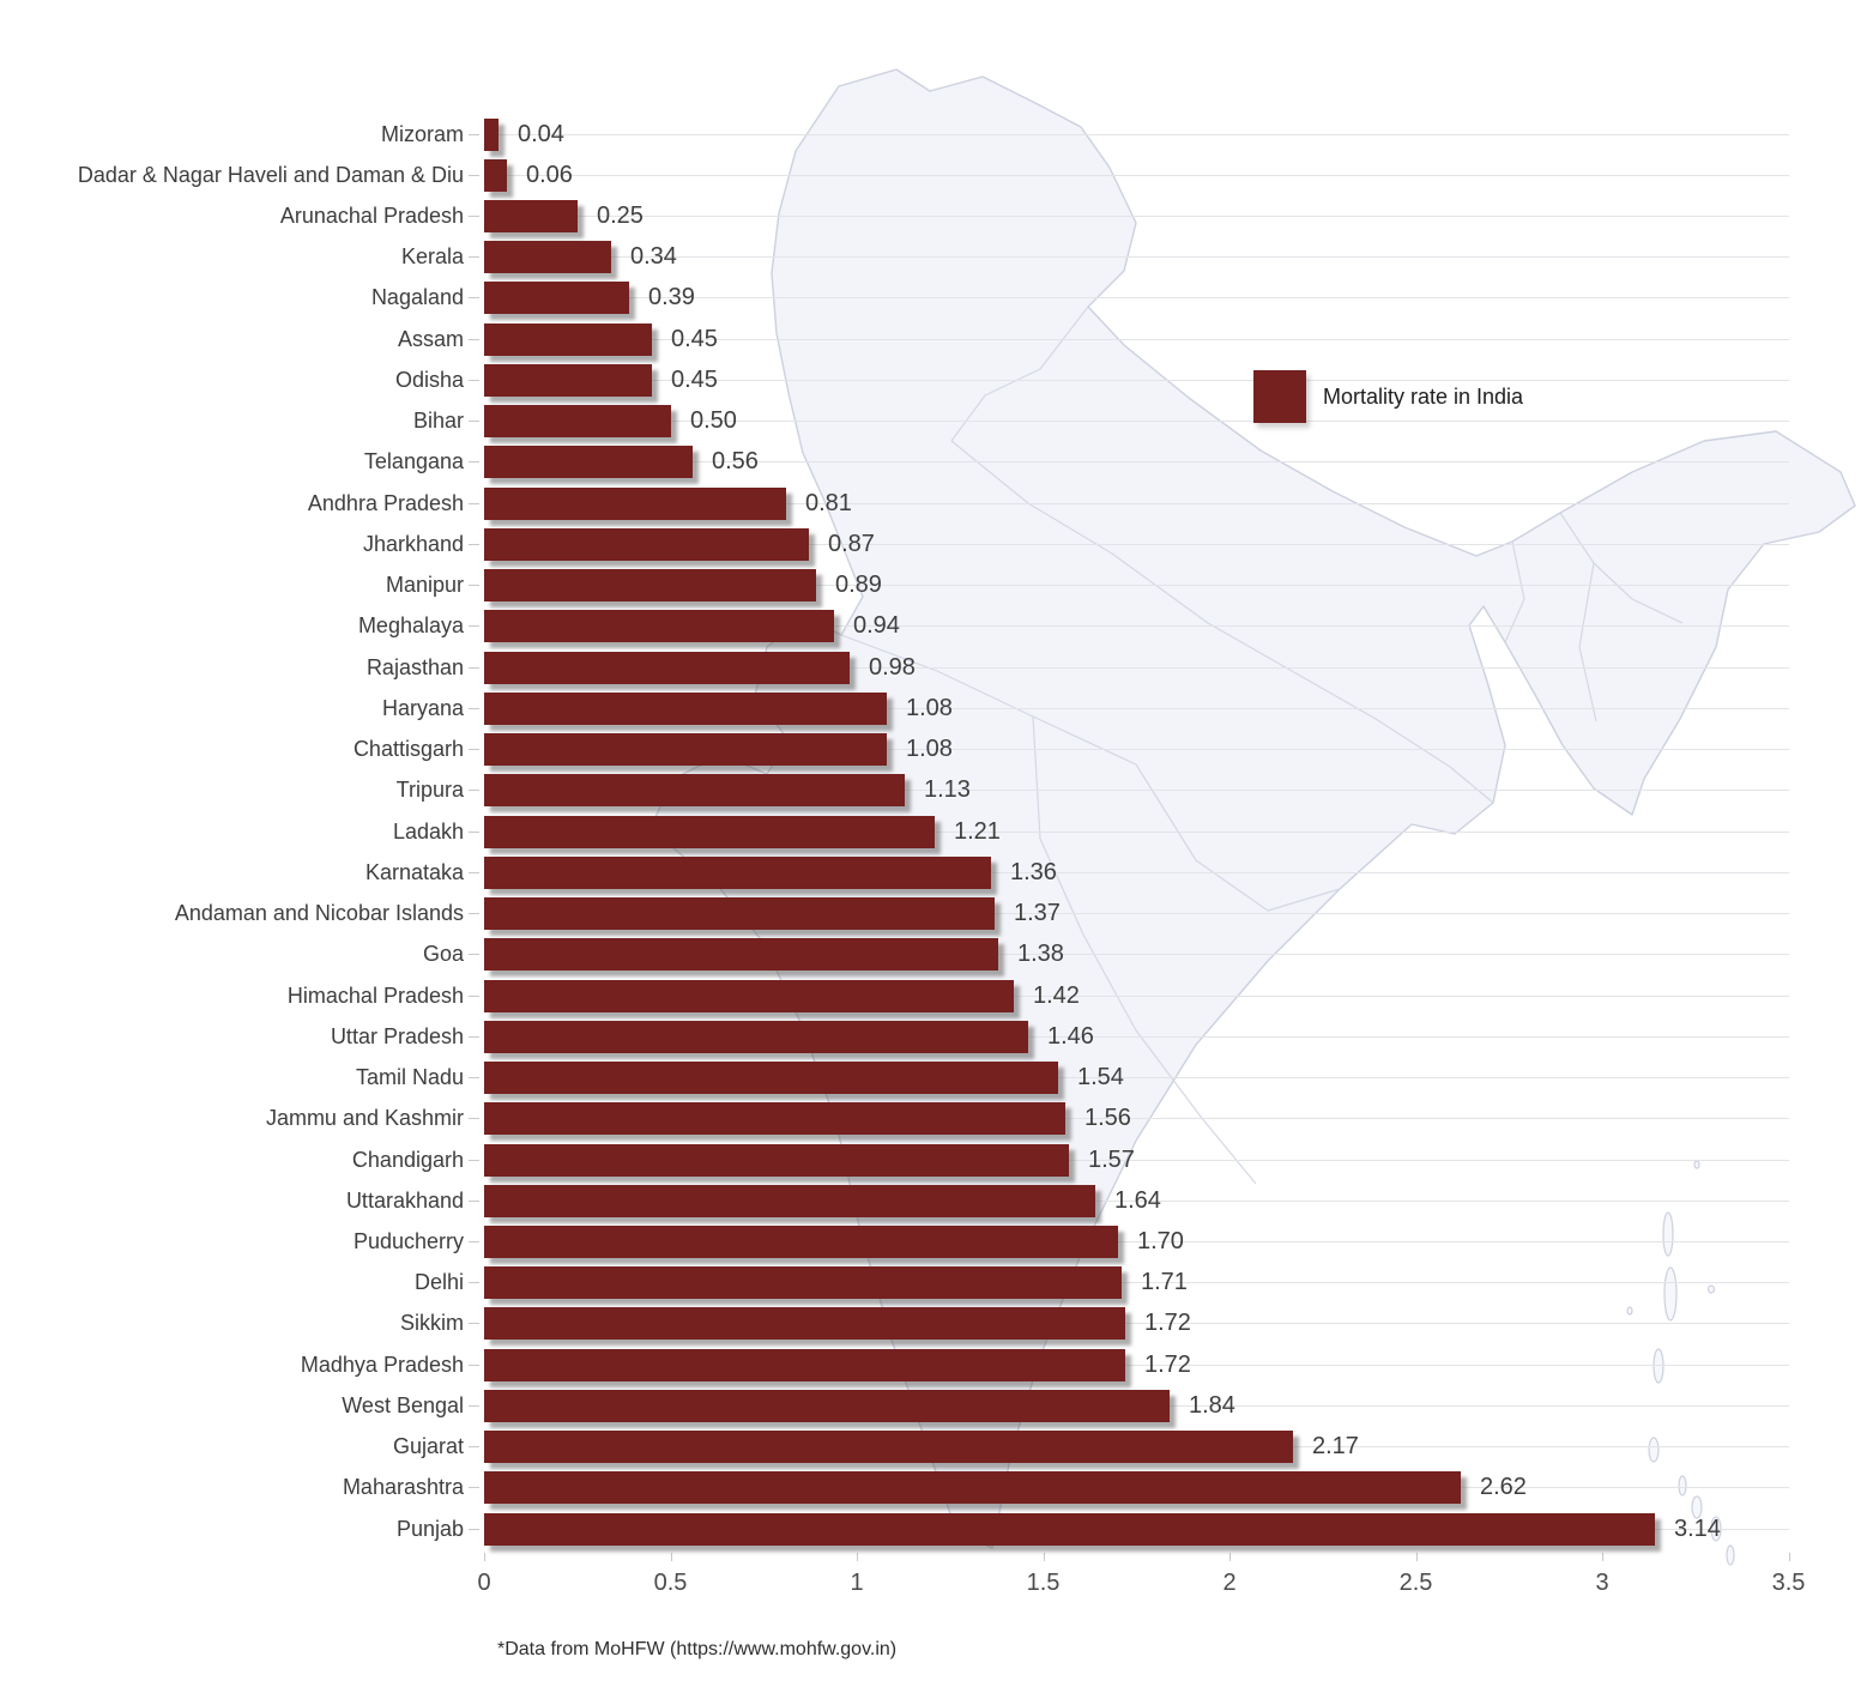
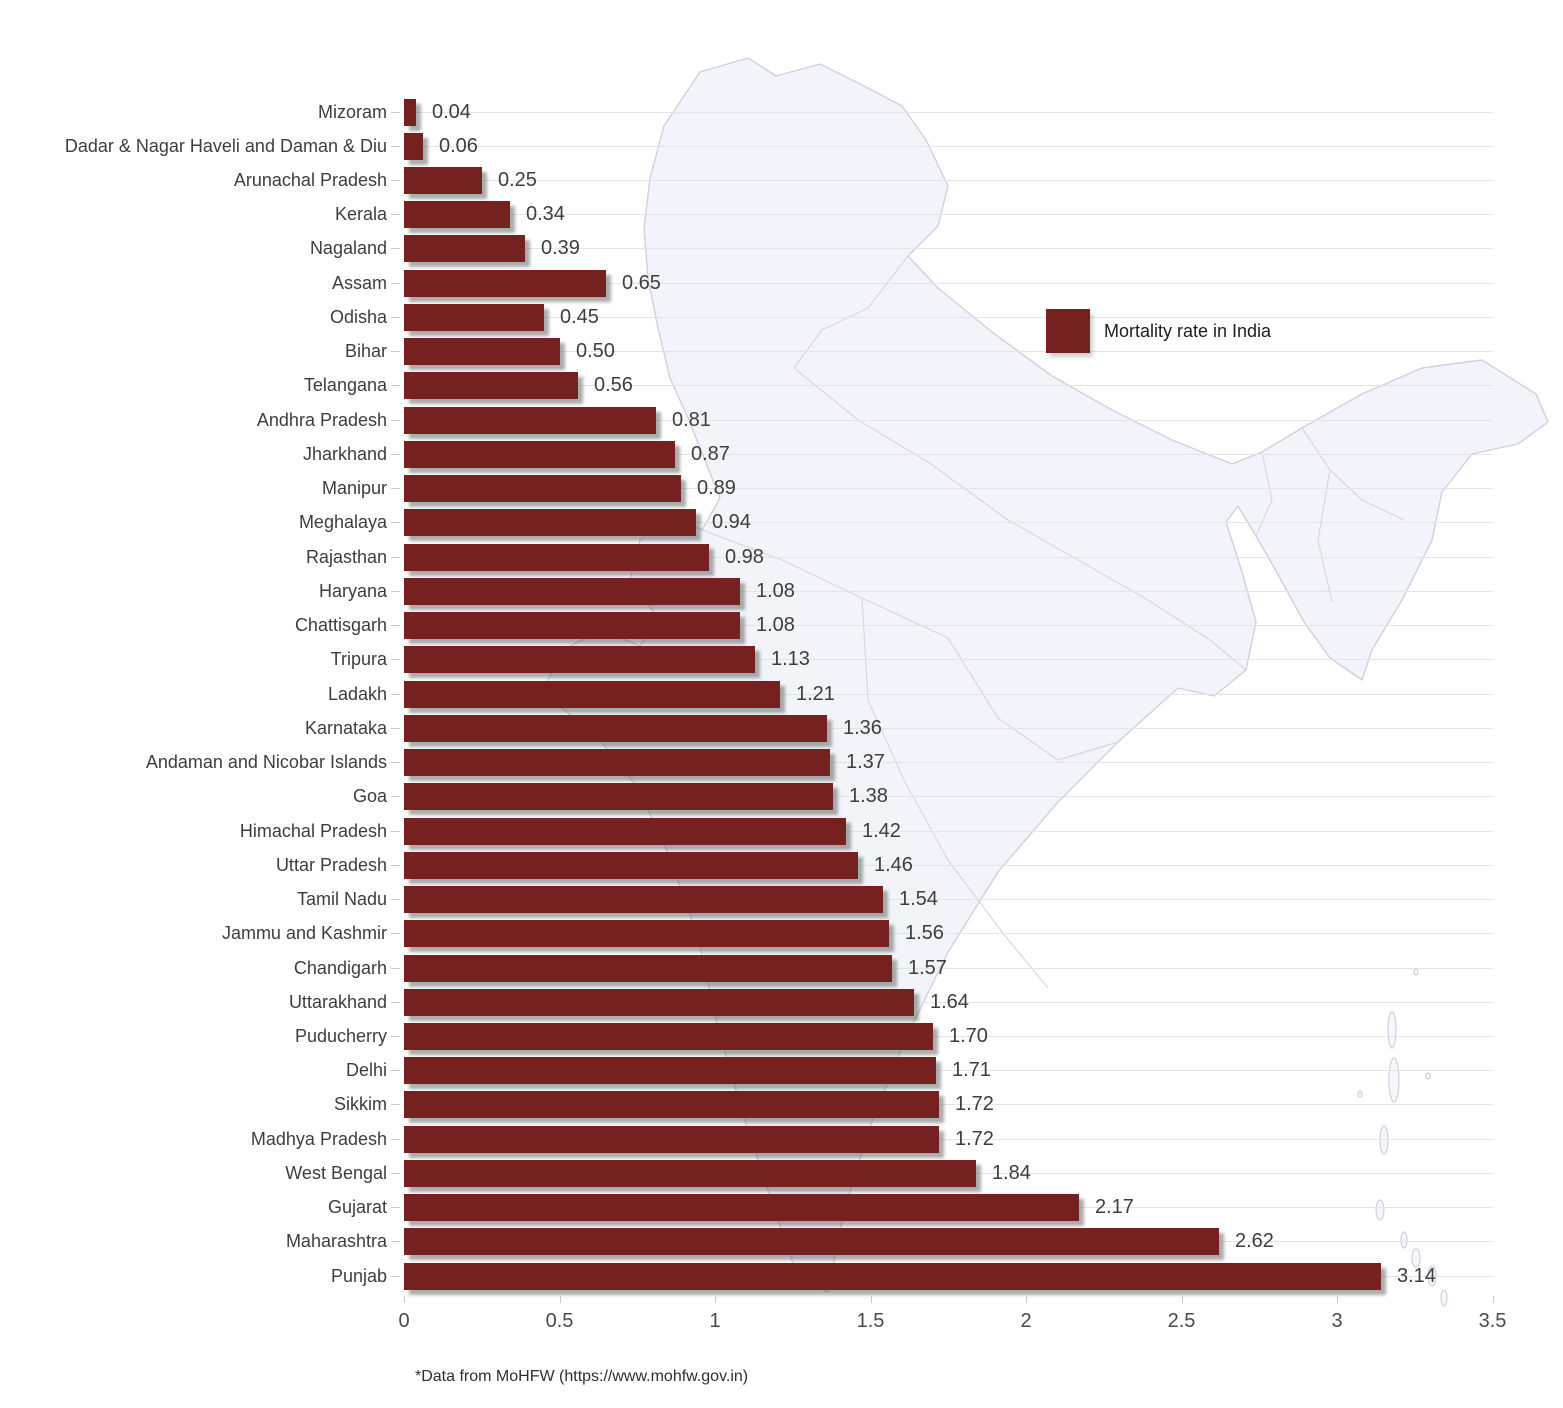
Assam: 0.45 -> 0.65
